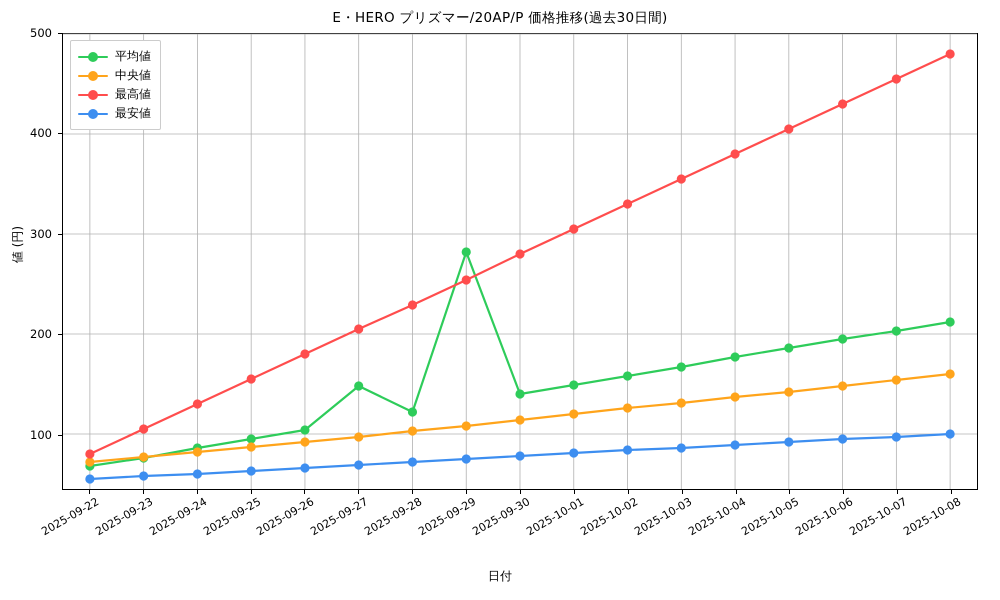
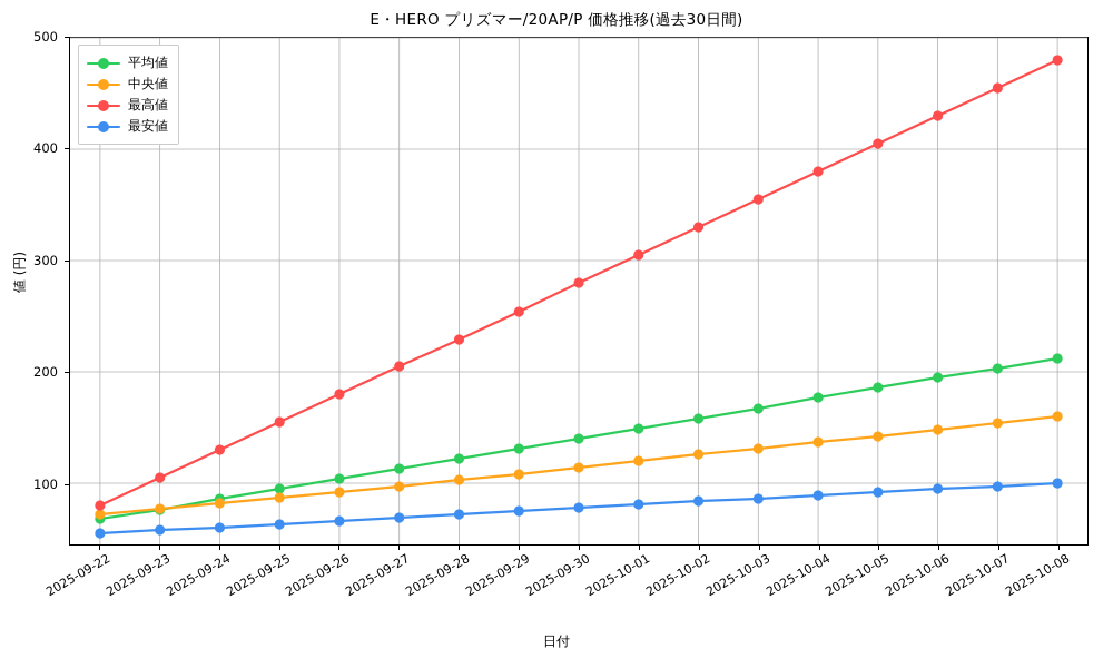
平均値/2025-09-27: 148 -> 113
平均値/2025-09-29: 282 -> 131
